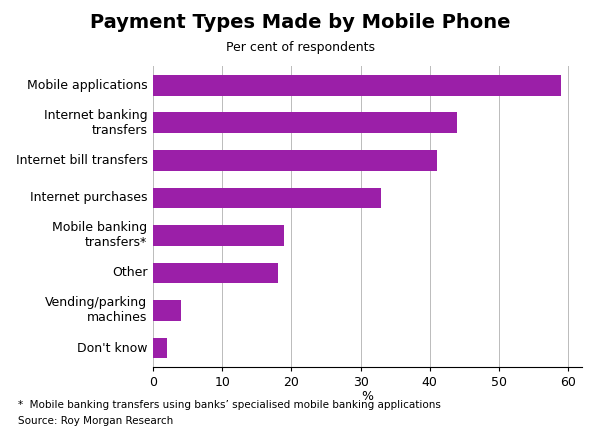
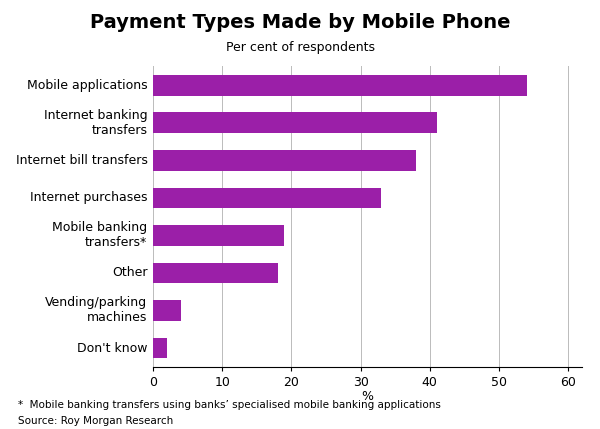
Mobile applications: 59 -> 54
Internet banking transfers: 44 -> 41
Internet bill transfers: 41 -> 38
